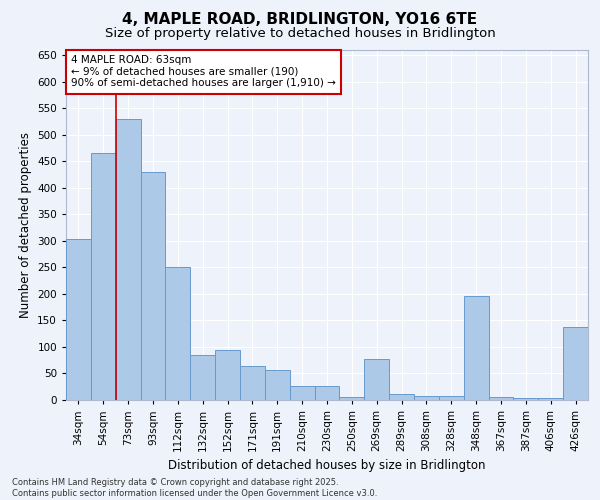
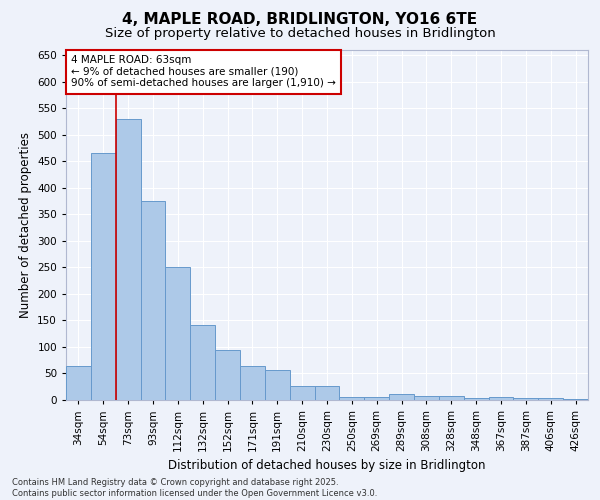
34sqm: 304 -> 65
93sqm: 430 -> 375
132sqm: 84 -> 142
269sqm: 78 -> 5
348sqm: 196 -> 3
426sqm: 138 -> 2
